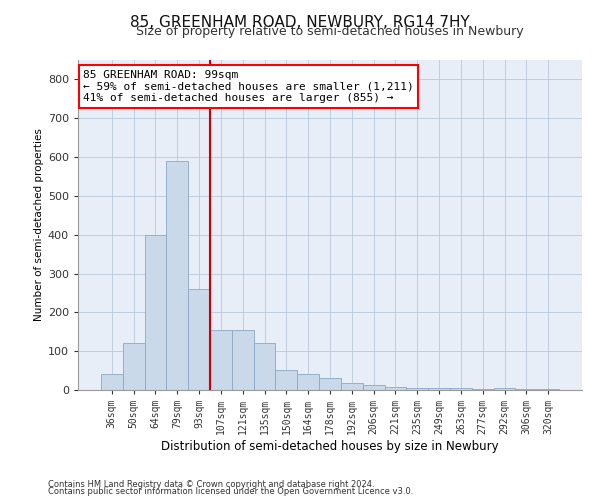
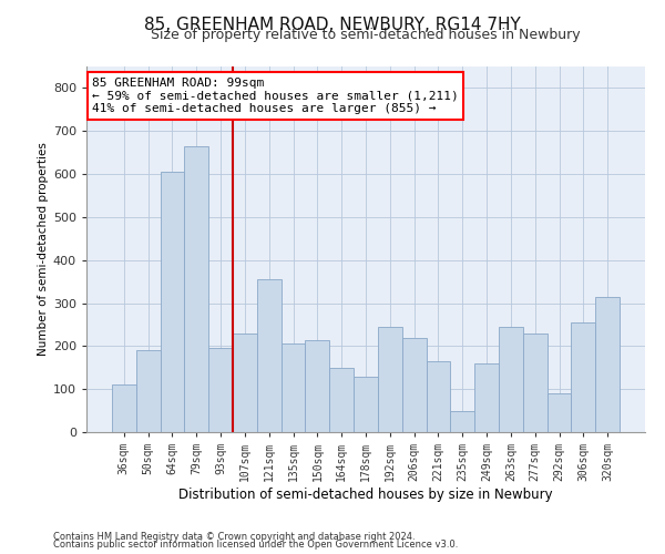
36sqm: 42 -> 110
50sqm: 122 -> 190
64sqm: 400 -> 605
79sqm: 590 -> 665
93sqm: 260 -> 195
107sqm: 155 -> 230
121sqm: 155 -> 355
135sqm: 120 -> 205
150sqm: 52 -> 215
164sqm: 42 -> 150
178sqm: 30 -> 130
192sqm: 18 -> 245
206sqm: 12 -> 220
221sqm: 7 -> 165
235sqm: 4 -> 50
249sqm: 4 -> 160
263sqm: 4 -> 245
277sqm: 2 -> 230
292sqm: 4 -> 90
306sqm: 2 -> 255
320sqm: 2 -> 315
